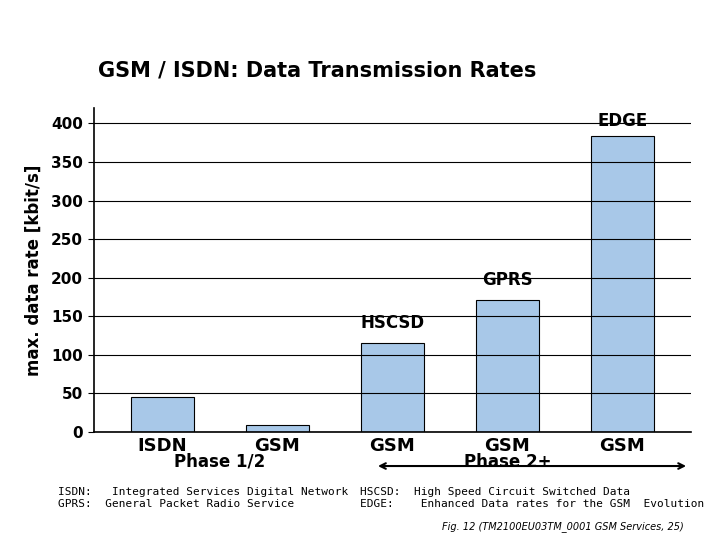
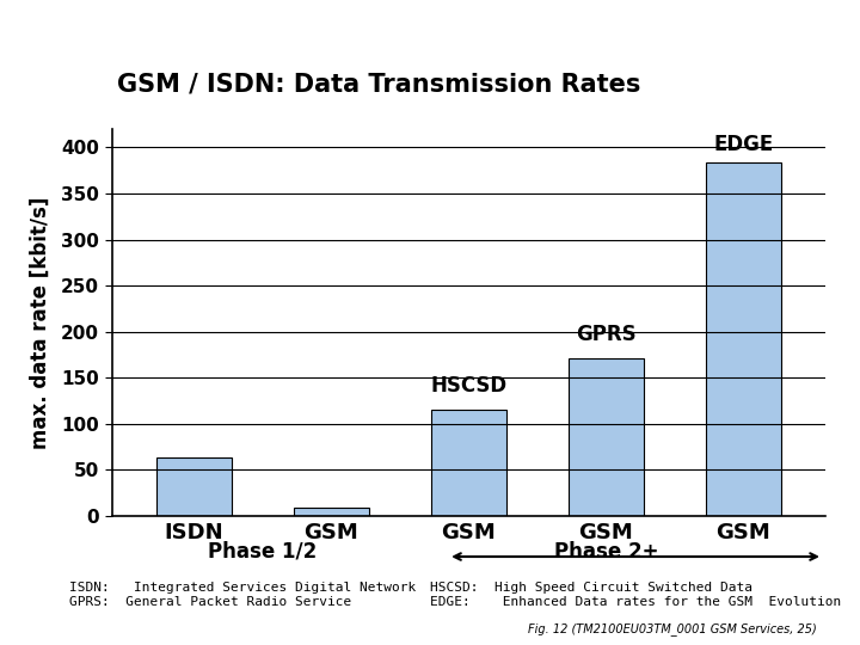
ISDN: 46 -> 64
